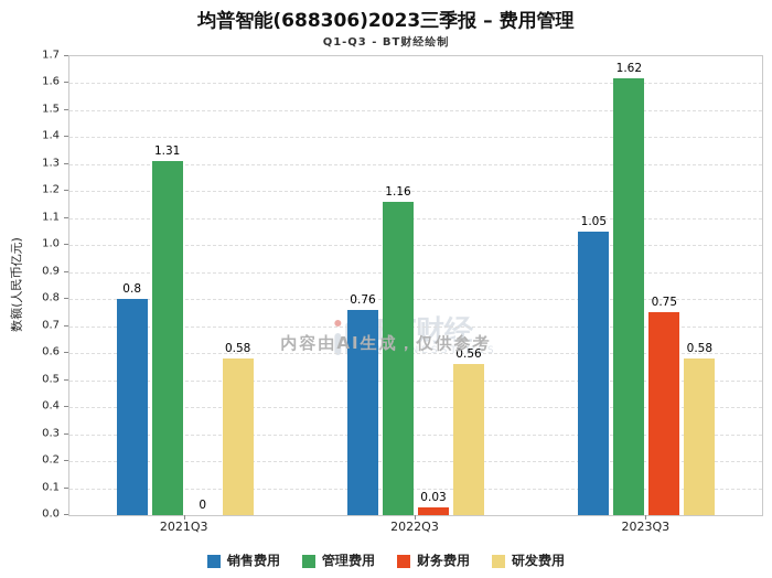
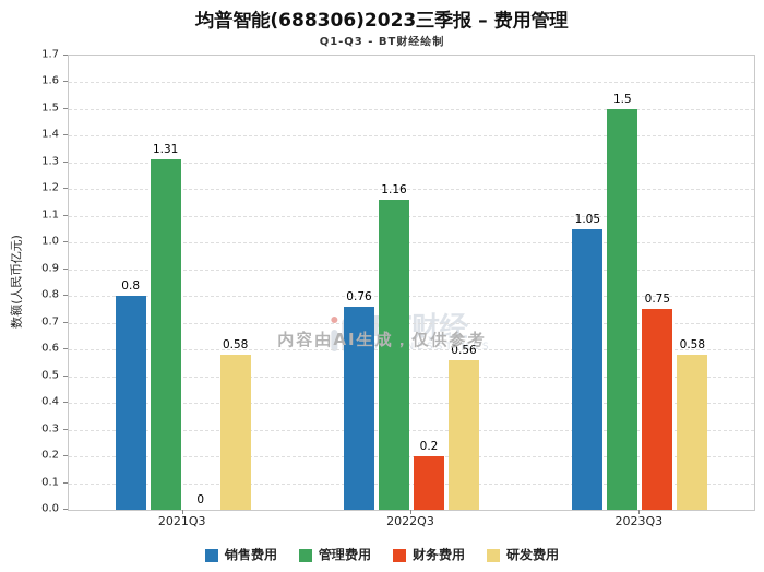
财务费用/2022Q3: 0.03 -> 0.2
管理费用/2023Q3: 1.62 -> 1.5
